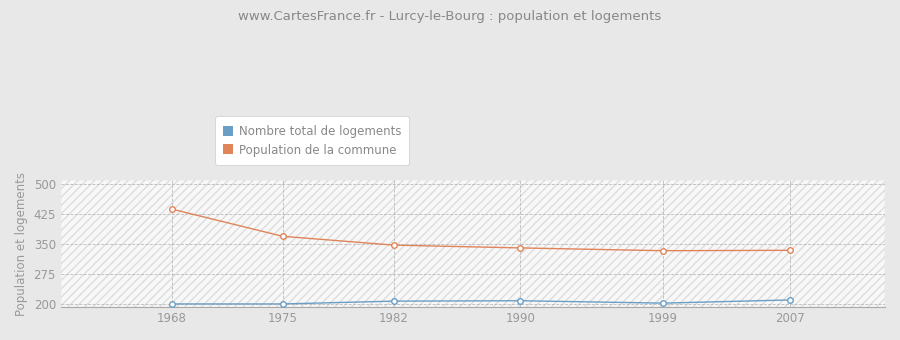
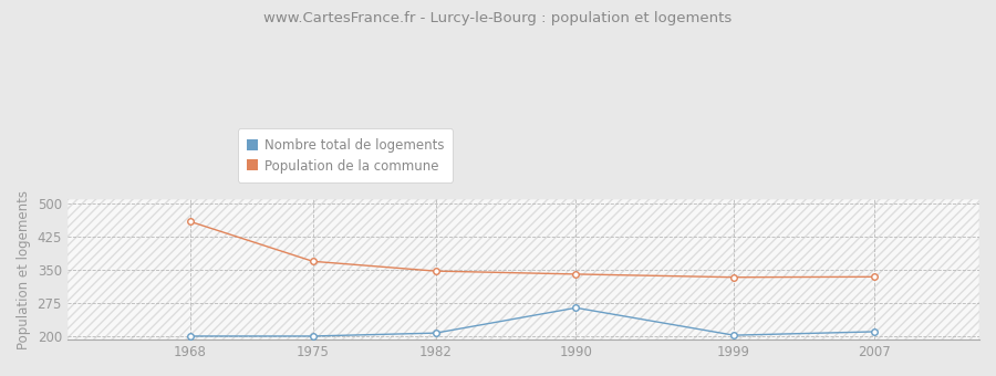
Population de la commune/1968: 438 -> 460
Nombre total de logements/1990: 209 -> 265
